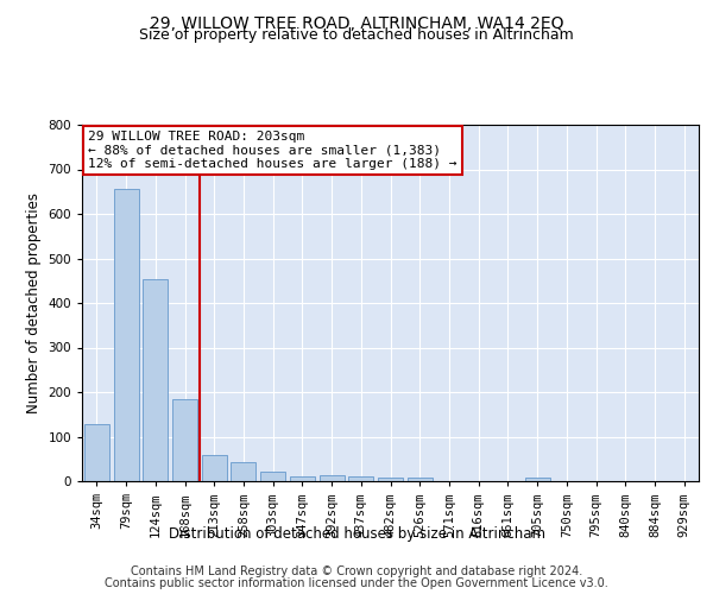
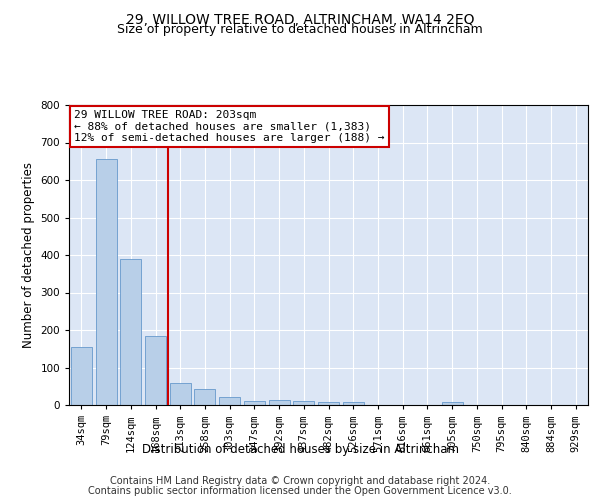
34sqm: 128 -> 155
124sqm: 453 -> 390
